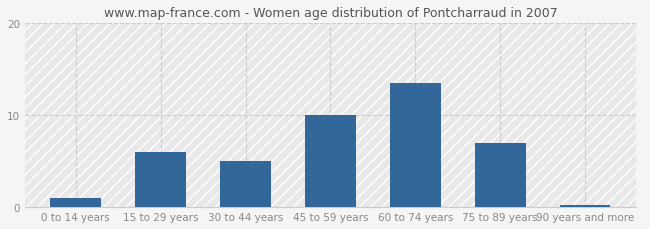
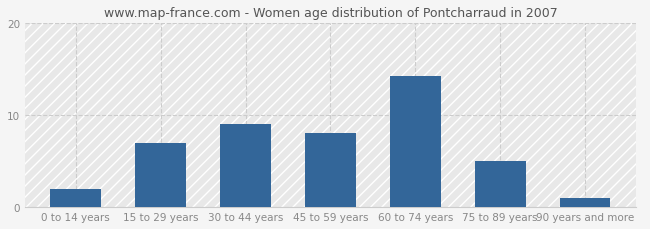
0 to 14 years: 1.0 -> 2.0
15 to 29 years: 6.0 -> 7.0
30 to 44 years: 5.0 -> 9.0
45 to 59 years: 10.0 -> 8.0
60 to 74 years: 13.5 -> 14.2
75 to 89 years: 7.0 -> 5.0
90 years and more: 0.2 -> 1.0
